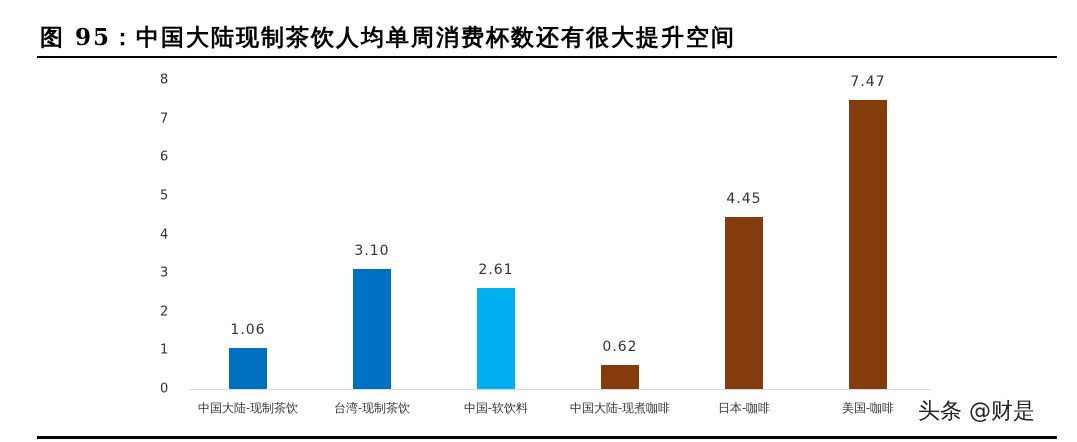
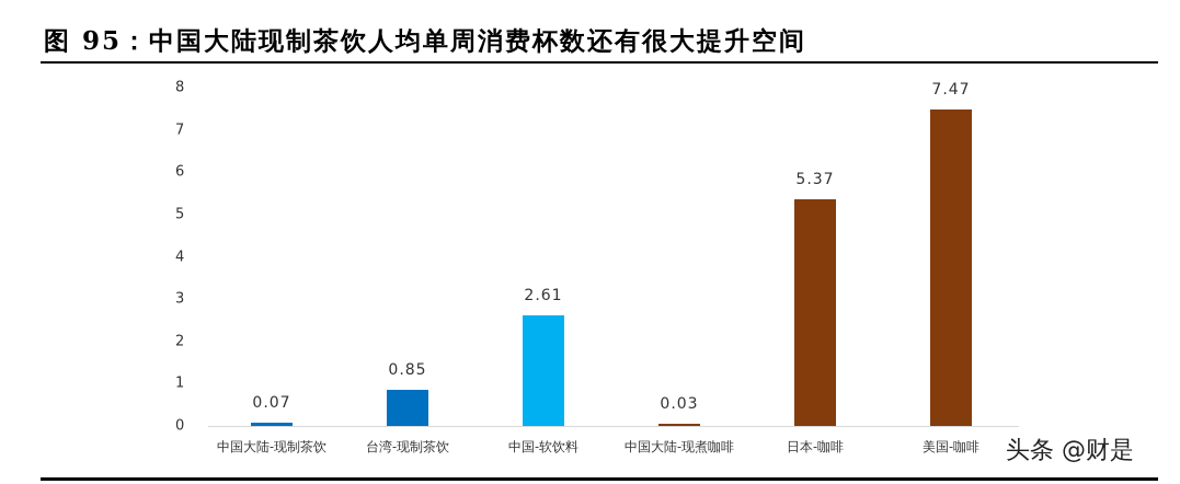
中国大陆-现制茶饮: 1.06 -> 0.07
台湾-现制茶饮: 3.10 -> 0.85
中国大陆-现煮咖啡: 0.62 -> 0.03
日本-咖啡: 4.45 -> 5.37
